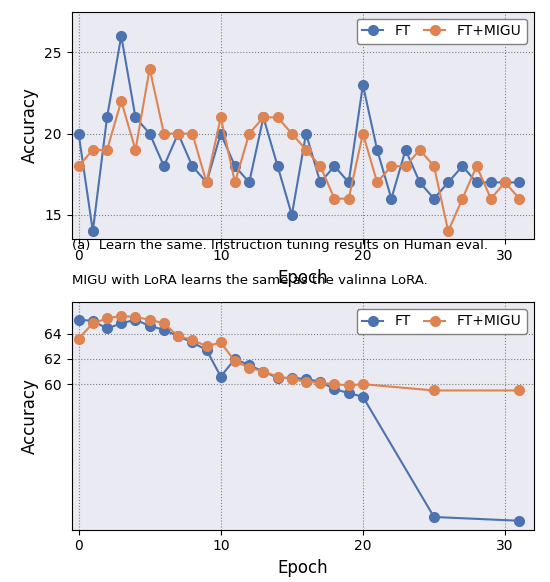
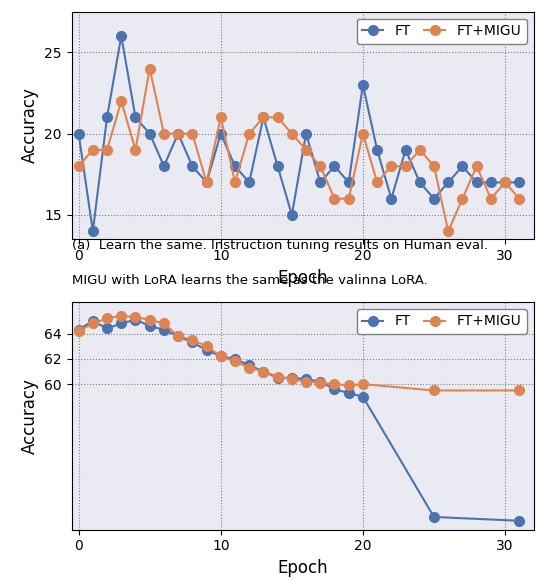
FT/0: 65.1 -> 64.3
FT+MIGU/0: 63.6 -> 64.2
FT/10: 60.6 -> 62.2
FT+MIGU/10: 63.3 -> 62.2
